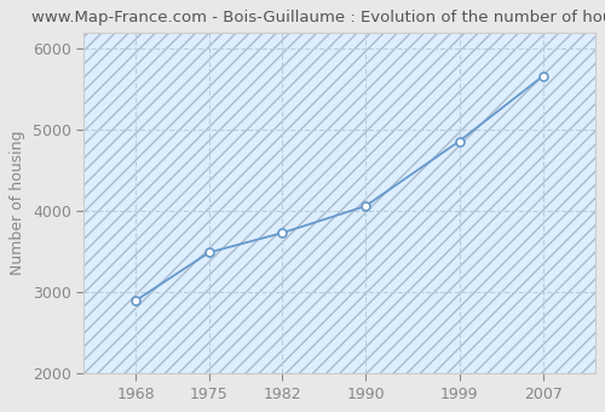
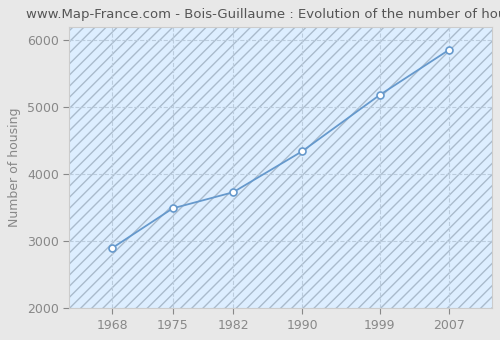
1990: 4060 -> 4340
1999: 4860 -> 5180
2007: 5660 -> 5850
